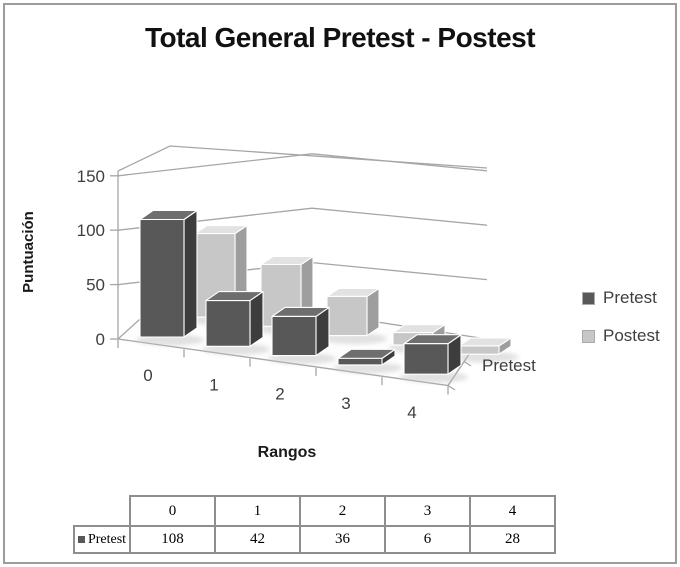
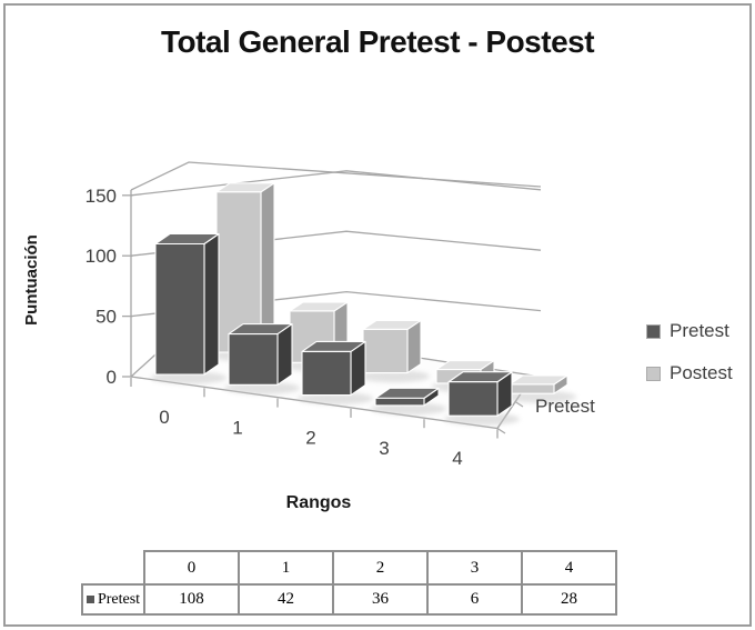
Postest/0: 81 -> 140
Postest/1: 60 -> 45
